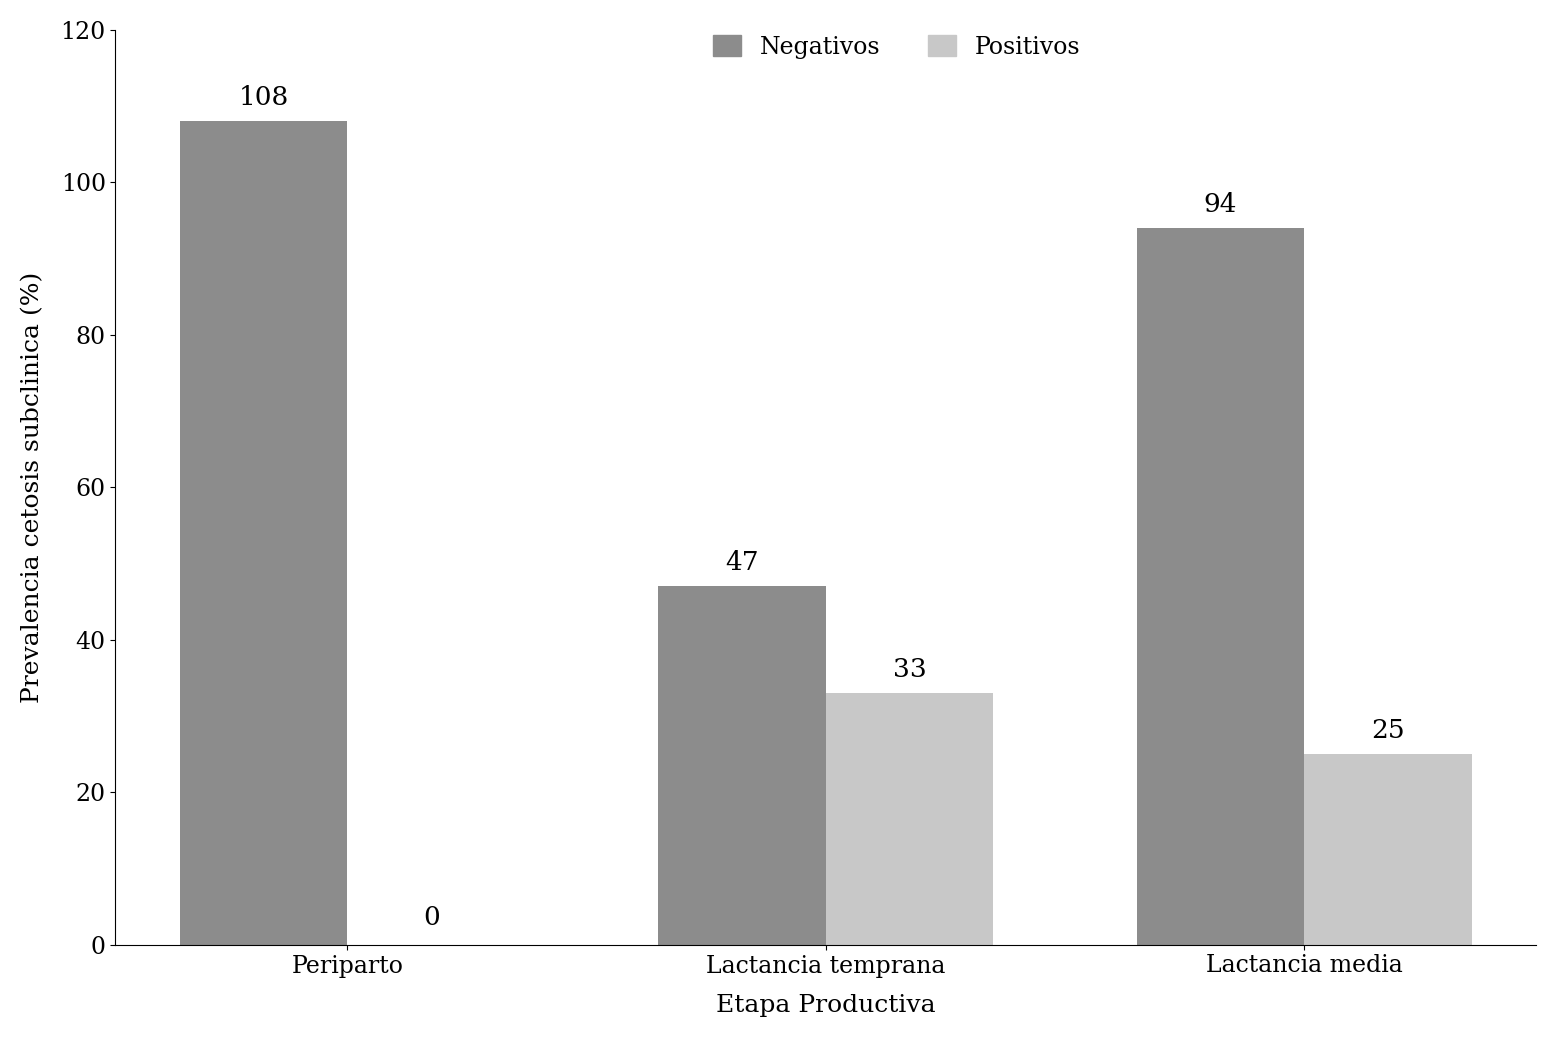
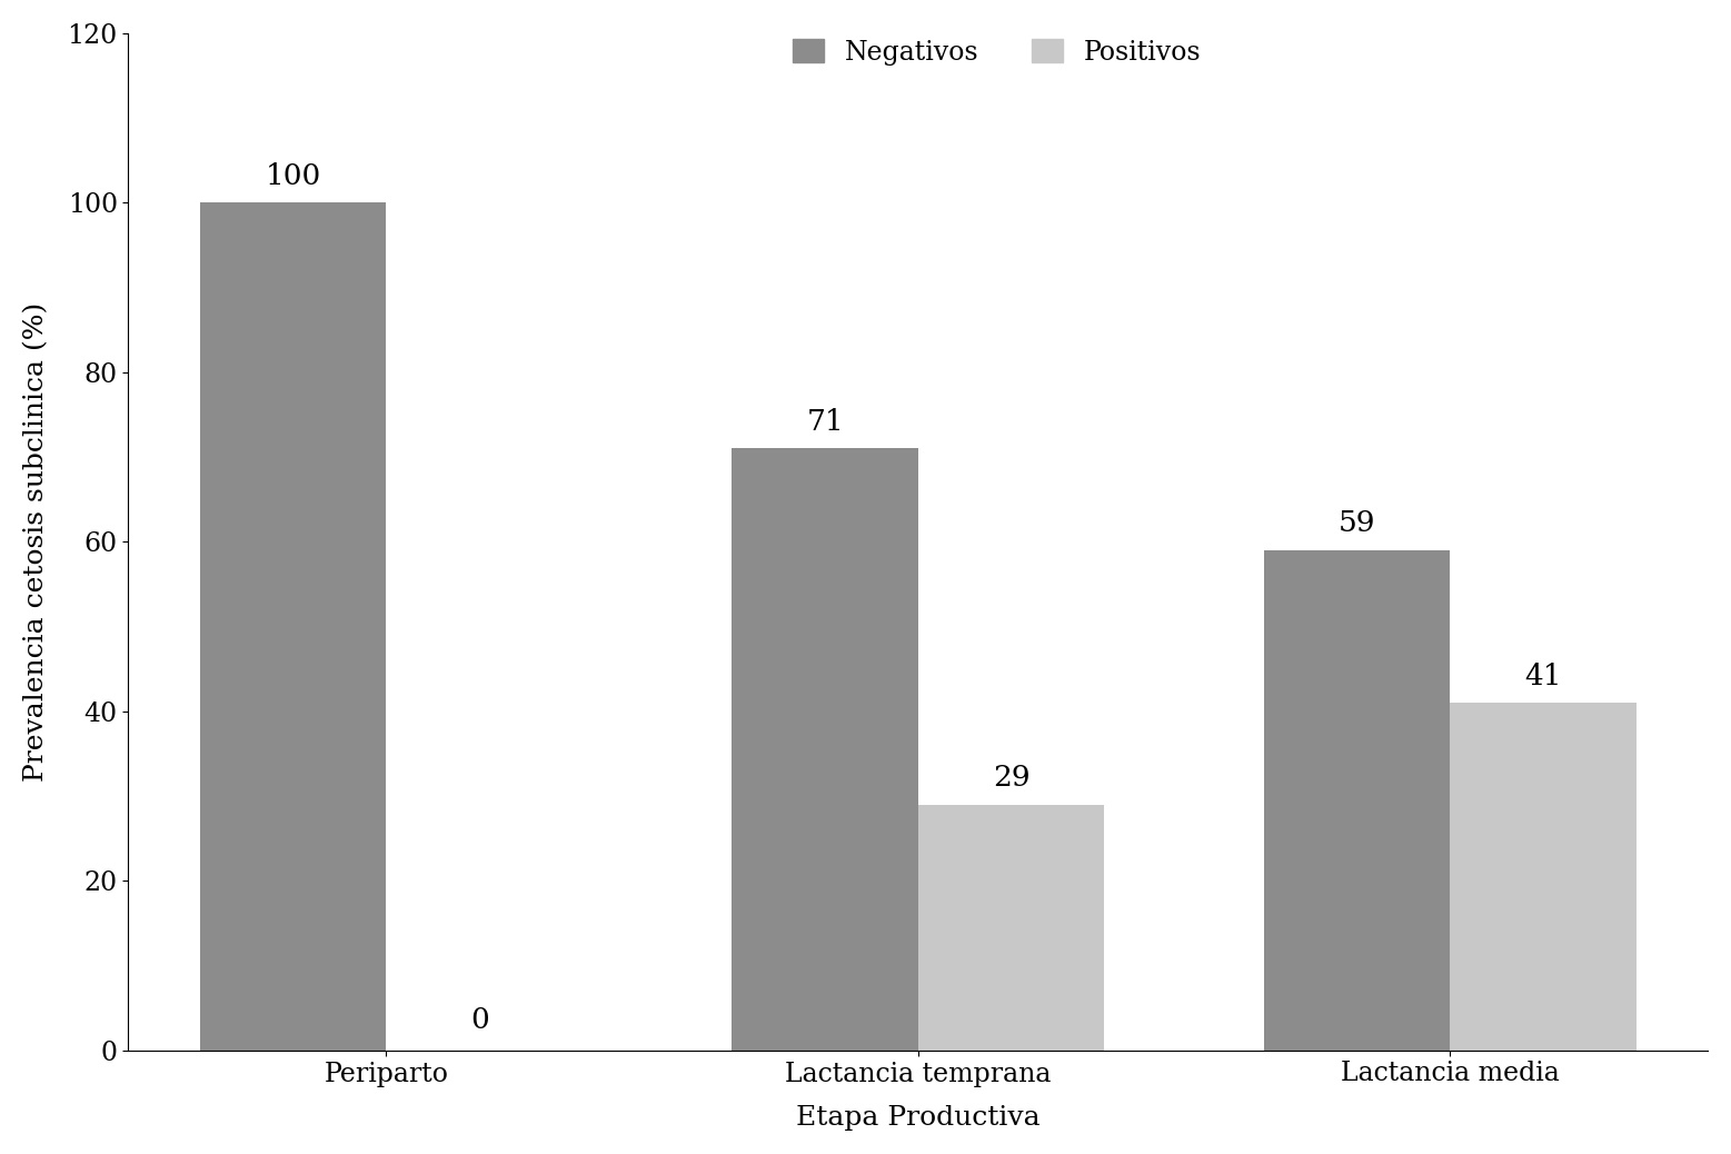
Negativos/Periparto: 108 -> 100
Negativos/Lactancia temprana: 47 -> 71
Positivos/Lactancia temprana: 33 -> 29
Negativos/Lactancia media: 94 -> 59
Positivos/Lactancia media: 25 -> 41
